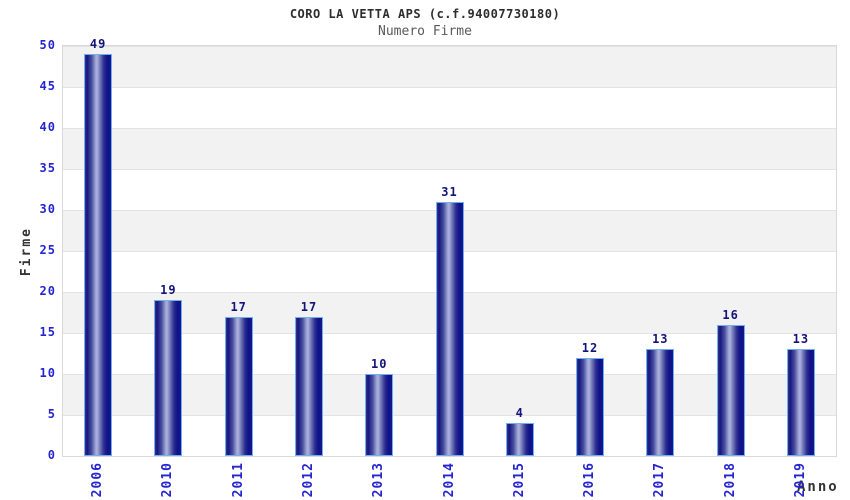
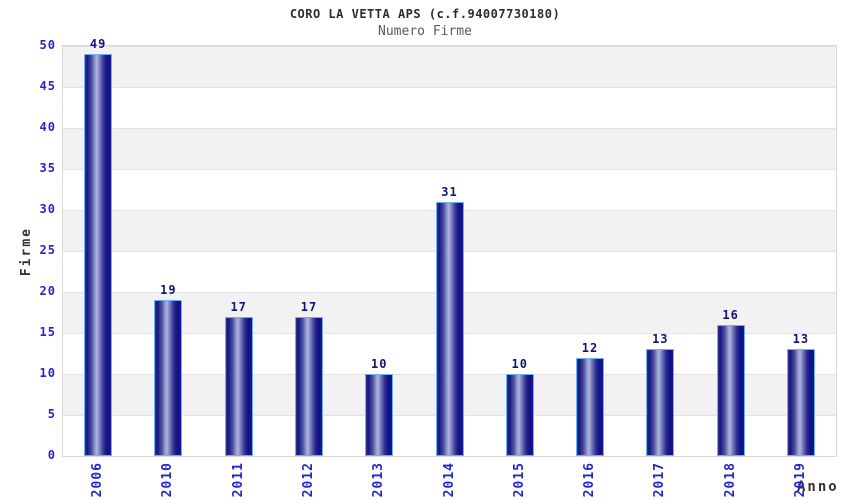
2015: 4 -> 10
